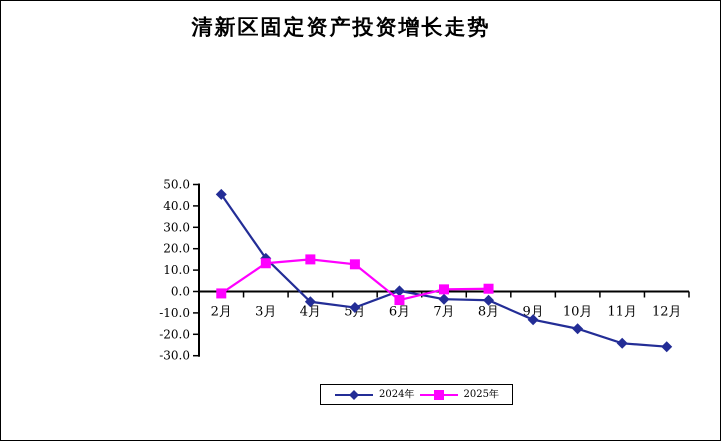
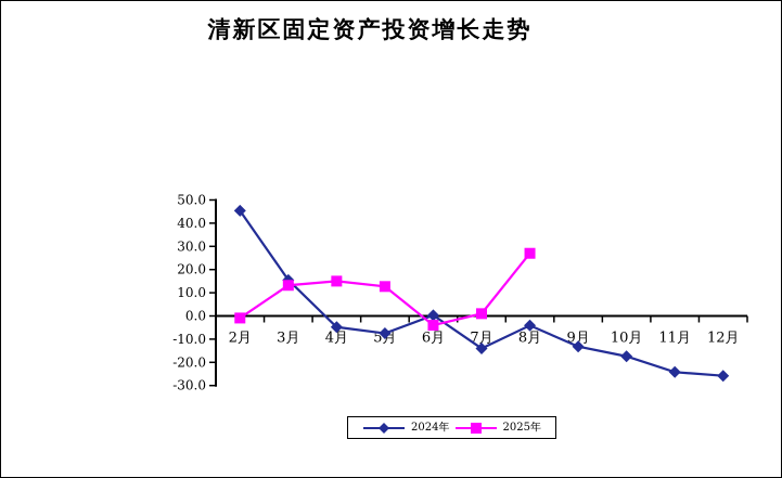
2024年/7月: -4 -> -14
2025年/8月: 1 -> 27
